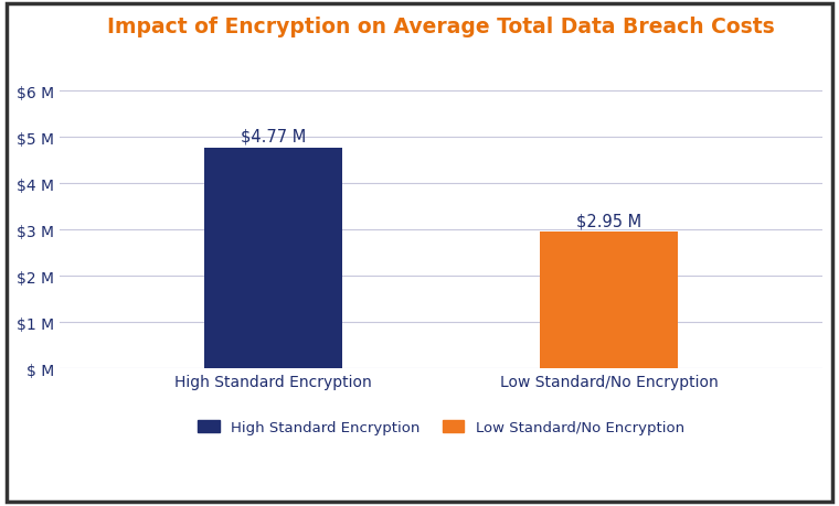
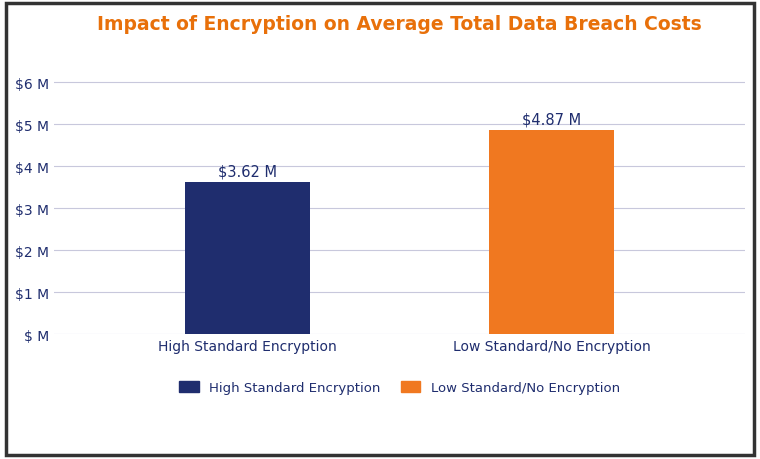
High Standard Encryption: $4.77 -> $3.62
Low Standard/No Encryption: $2.95 -> $4.87
